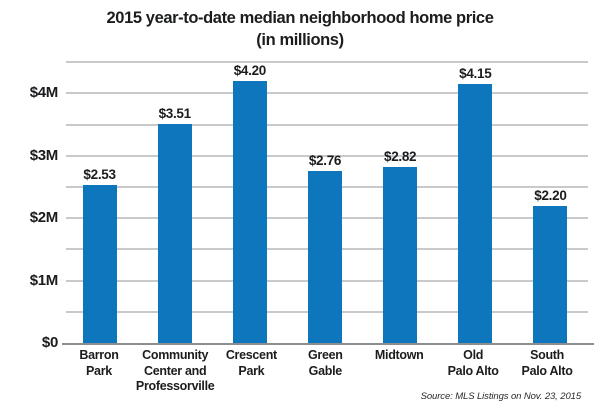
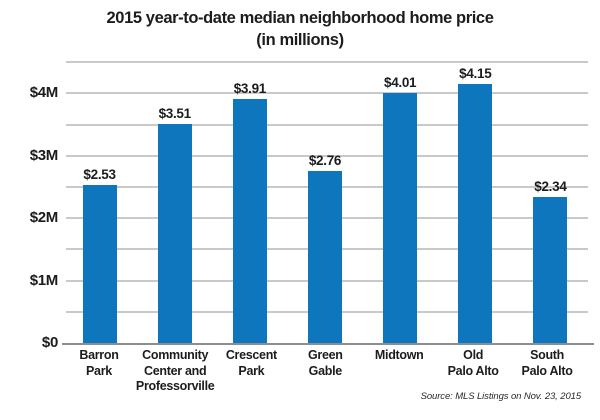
Crescent Park: $4.20 -> $3.91
Midtown: $2.82 -> $4.01
South Palo Alto: $2.20 -> $2.34
